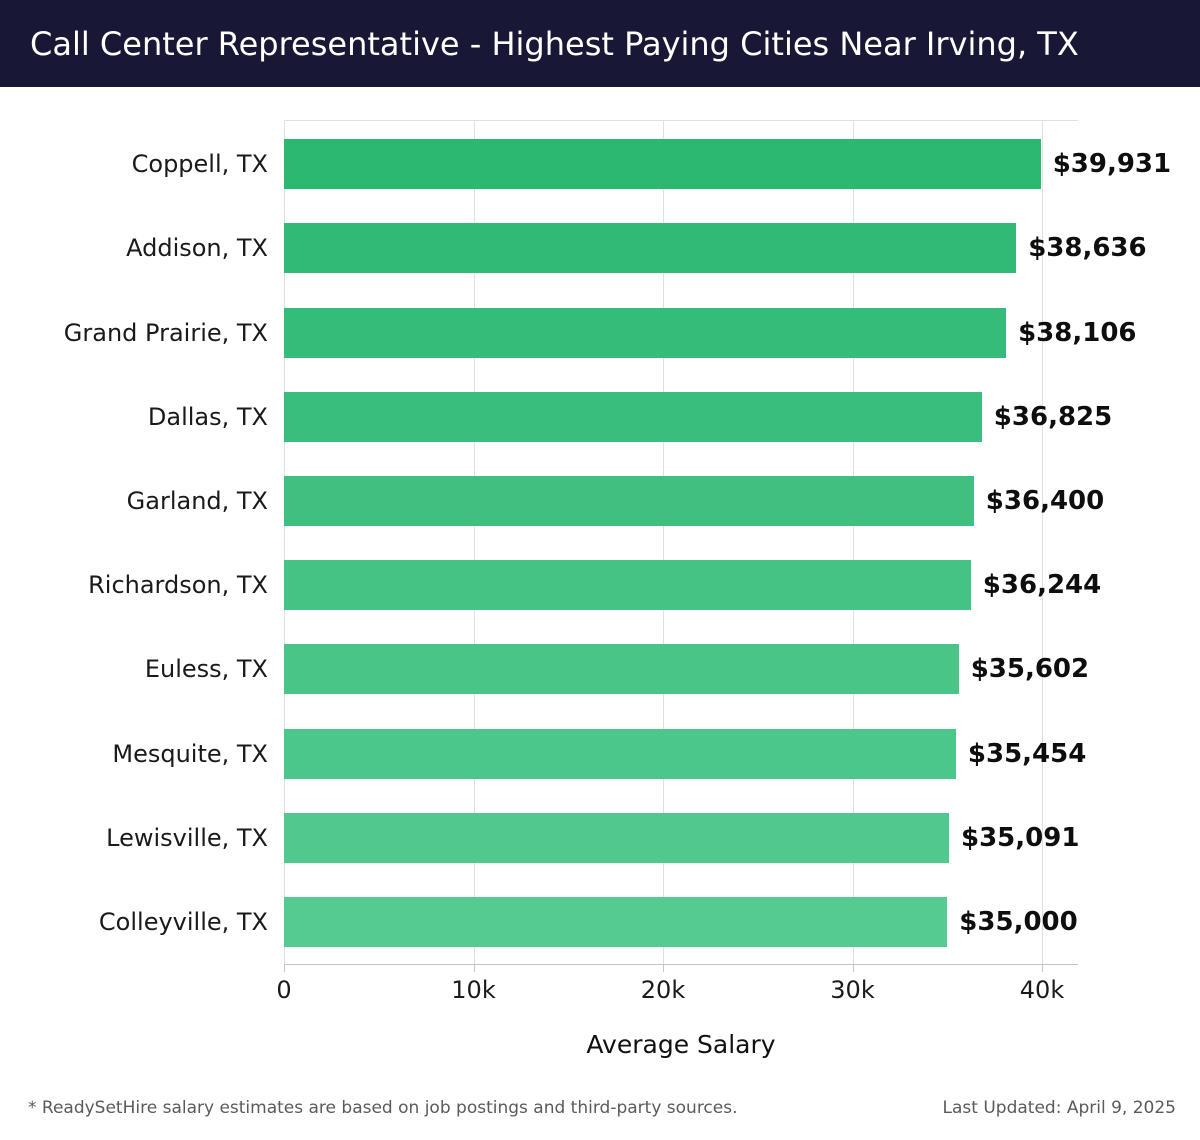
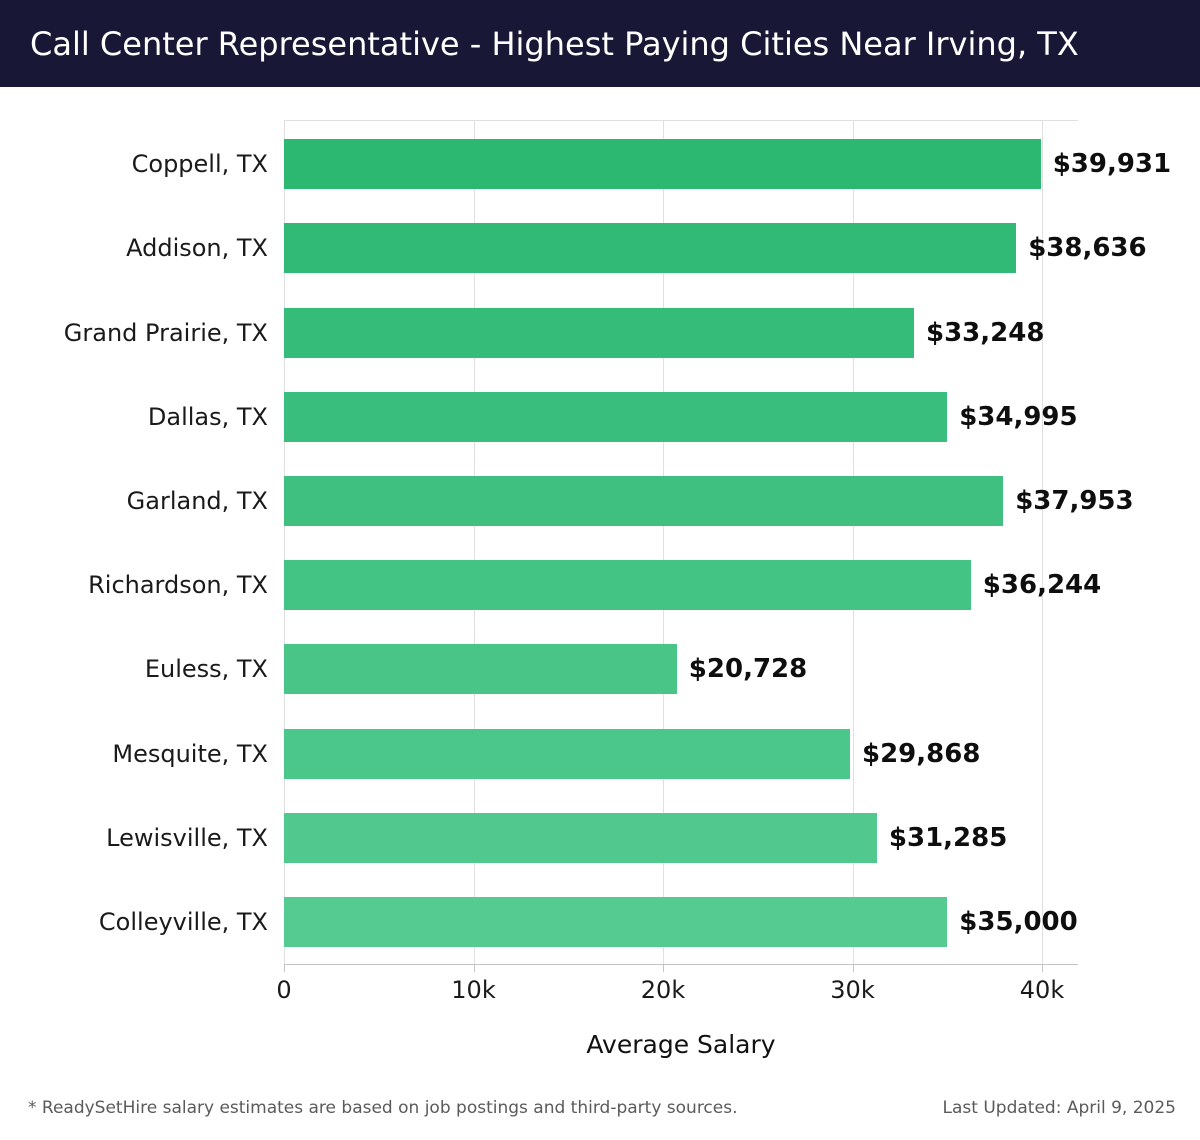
Grand Prairie, TX: $38,106 -> $33,248
Dallas, TX: $36,825 -> $34,995
Garland, TX: $36,400 -> $37,953
Euless, TX: $35,602 -> $20,728
Mesquite, TX: $35,454 -> $29,868
Lewisville, TX: $35,091 -> $31,285
